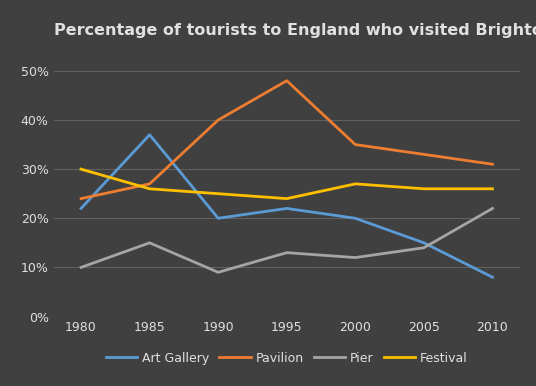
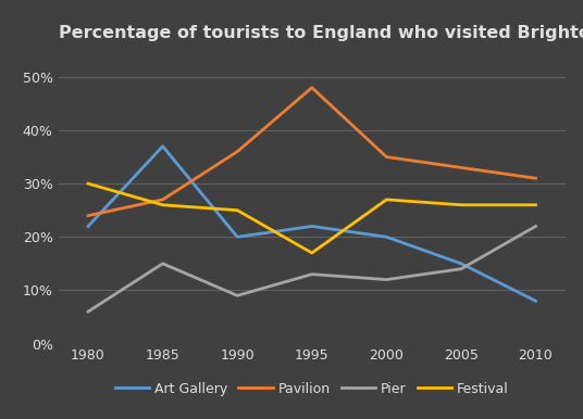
Pier/1980: 10% -> 6%
Pavilion/1990: 40% -> 36%
Festival/1995: 24% -> 17%
